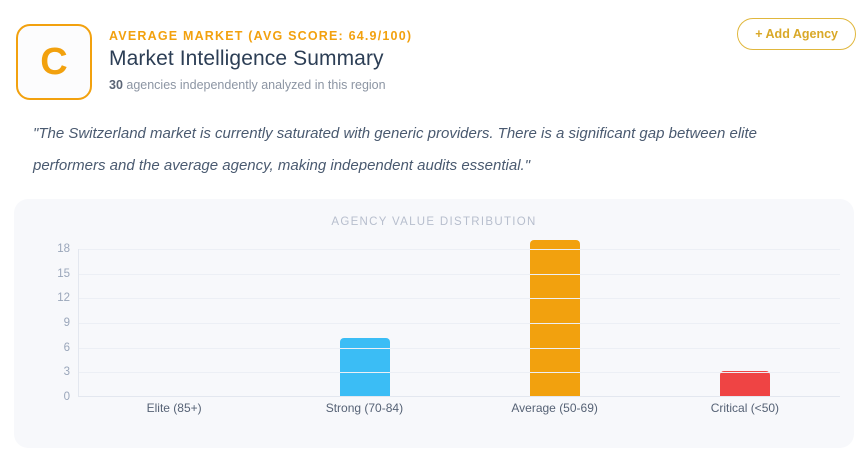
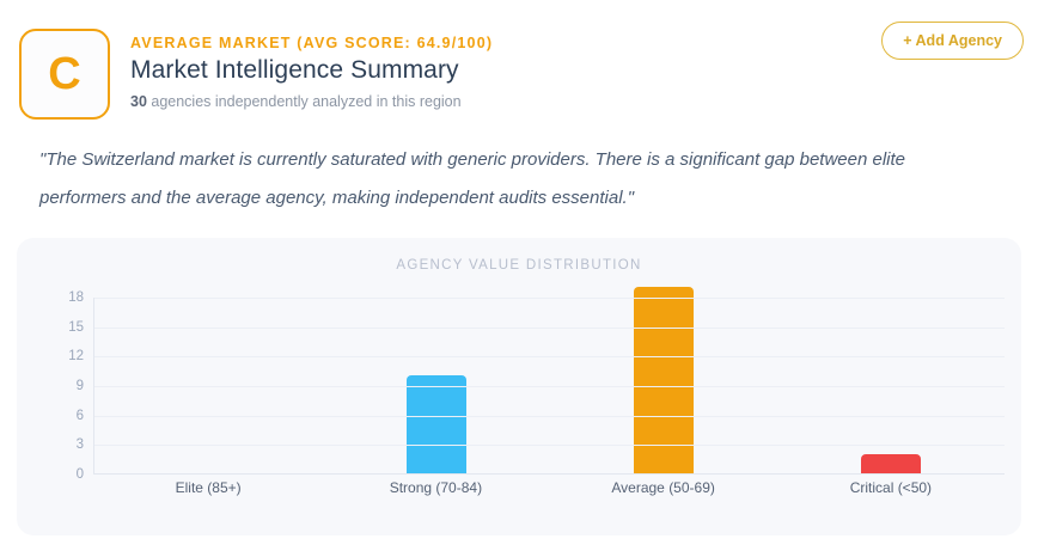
Strong (70-84): 7 -> 10
Critical (<50): 3 -> 2
